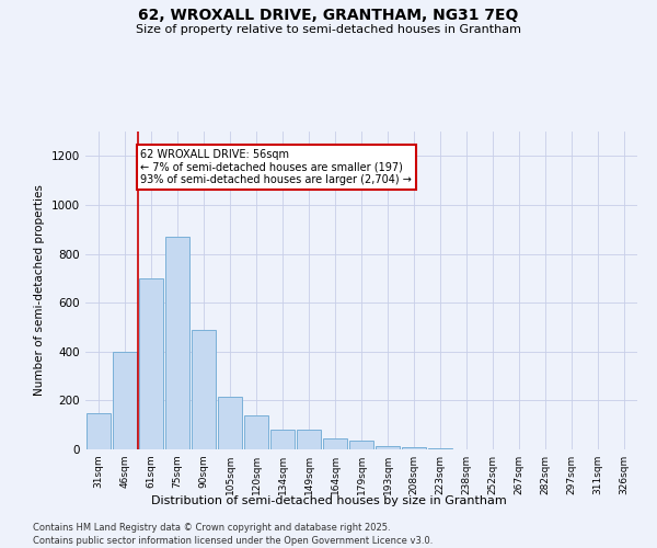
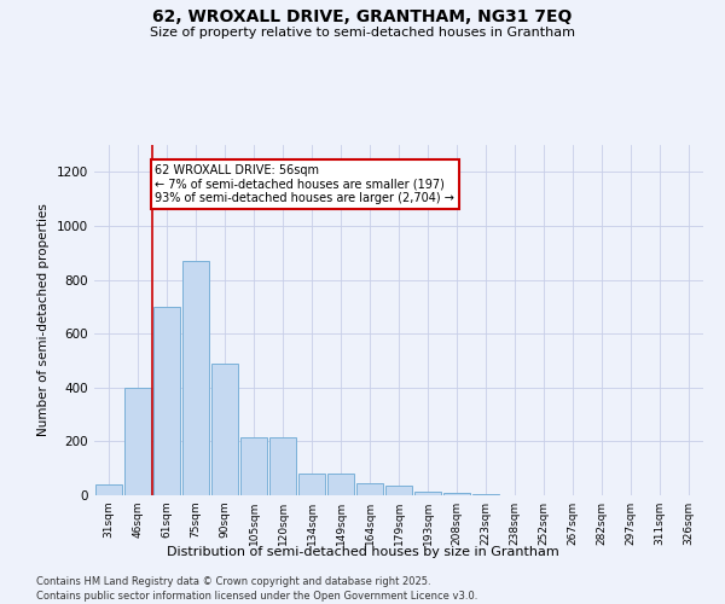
31sqm: 150 -> 40
120sqm: 140 -> 215
